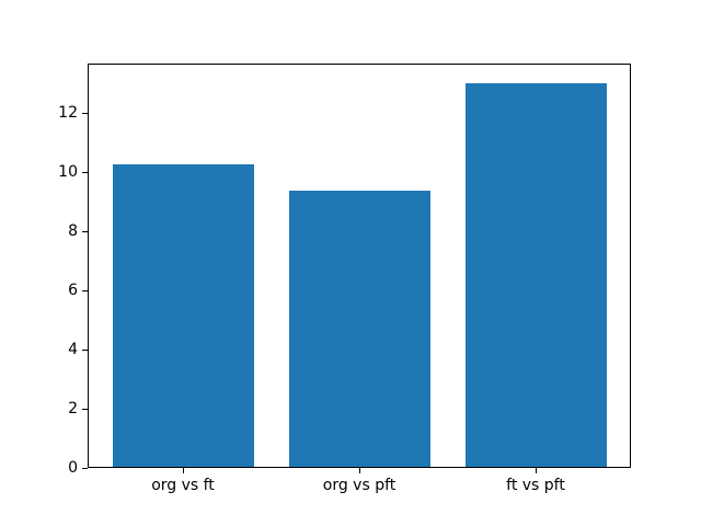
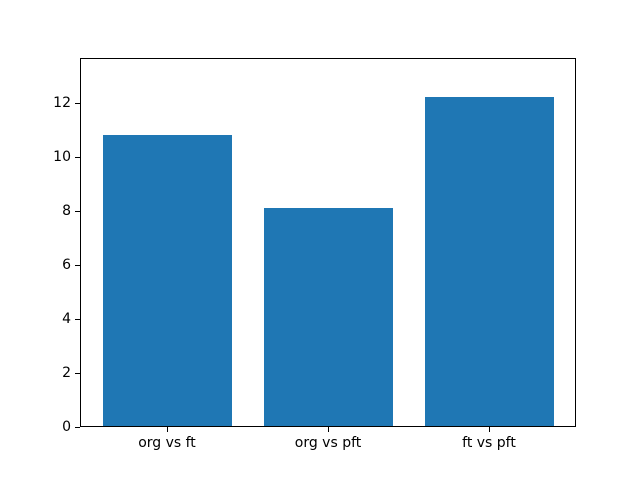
org vs ft: 10.2 -> 10.8
org vs pft: 9.3 -> 8.1
ft vs pft: 13.0 -> 12.2
